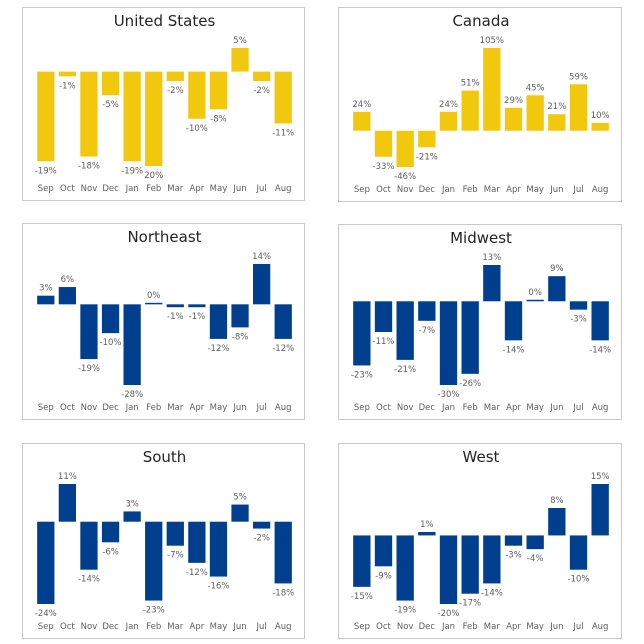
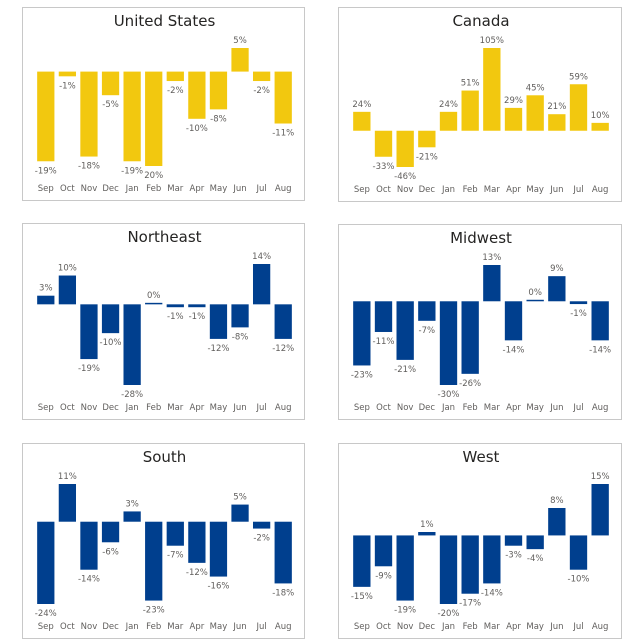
Northeast/Oct: 6% -> 10%
Midwest/Jul: -3% -> -1%
